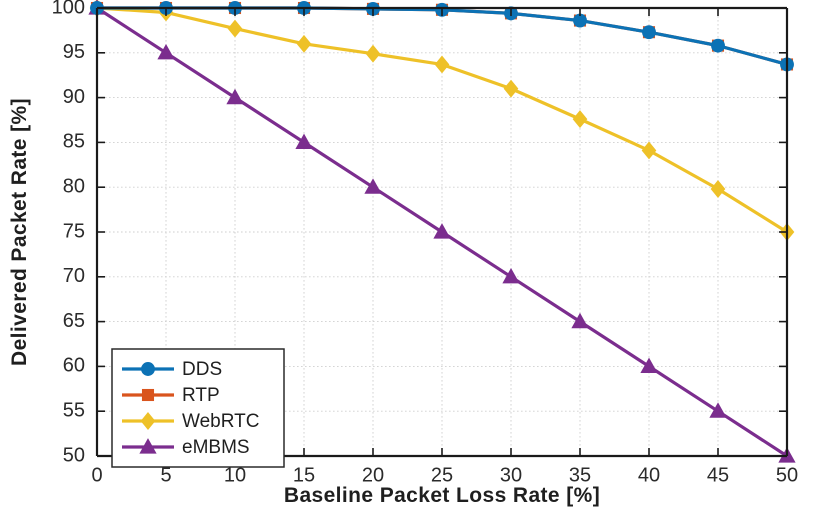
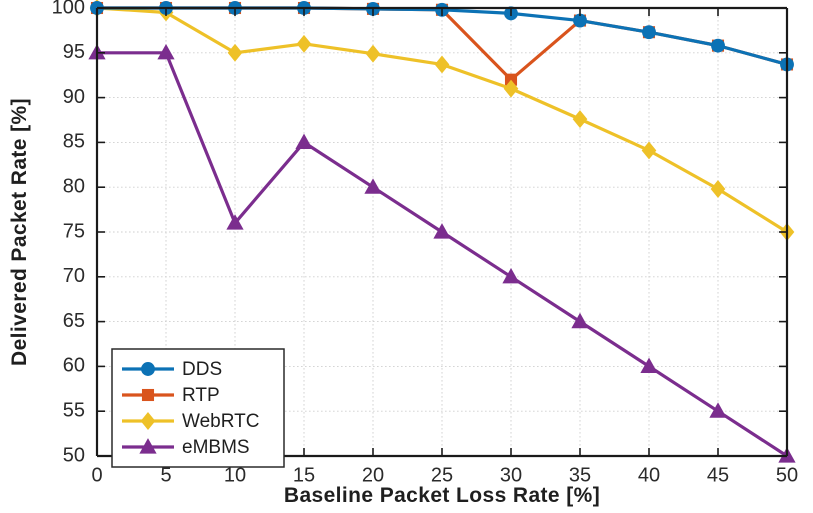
eMBMS/0: 100 -> 95
WebRTC/10: 98 -> 95
eMBMS/10: 90 -> 76
RTP/30: 99 -> 92
